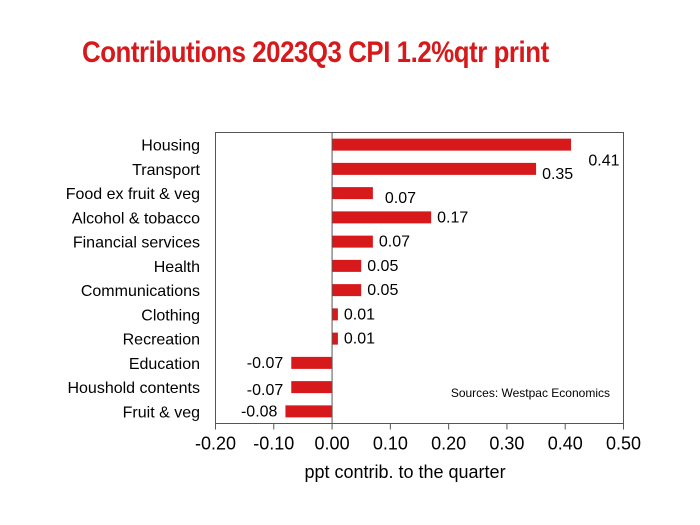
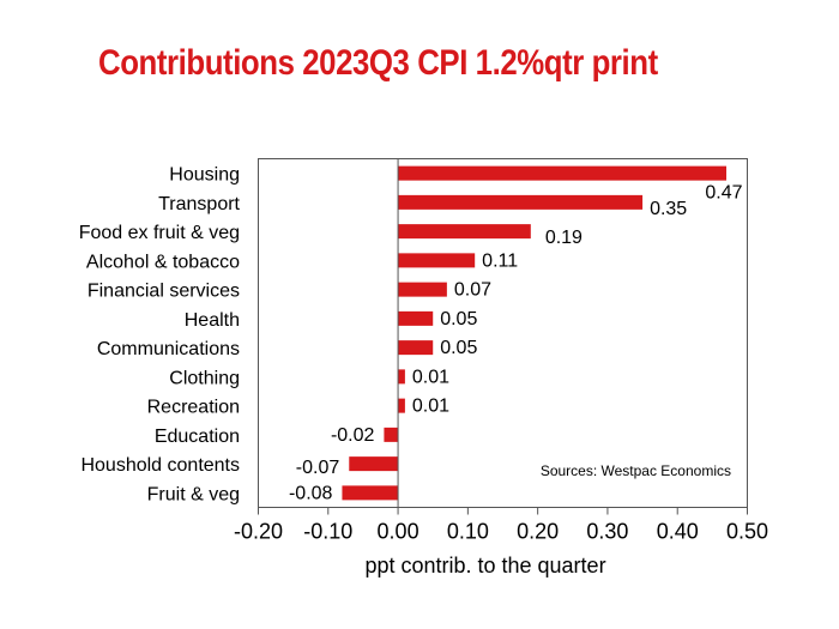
Housing: 0.41 -> 0.47
Food ex fruit & veg: 0.07 -> 0.19
Alcohol & tobacco: 0.17 -> 0.11
Education: -0.07 -> -0.02
